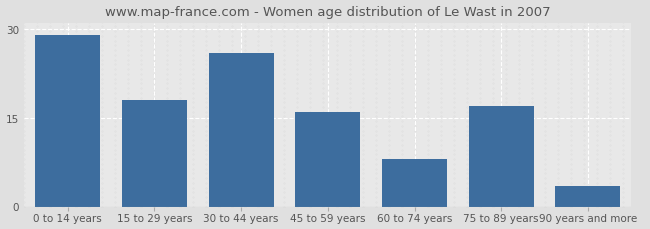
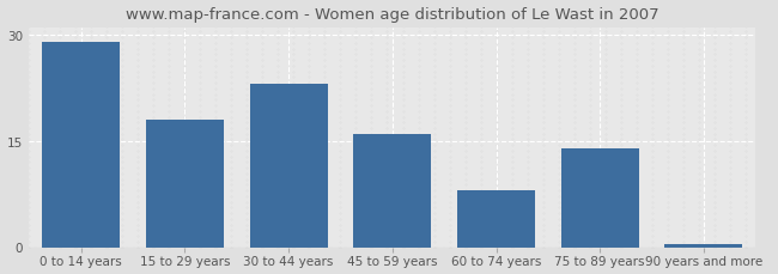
30 to 44 years: 26.0 -> 23.0
75 to 89 years: 17.0 -> 14.0
90 years and more: 3.4 -> 0.4
